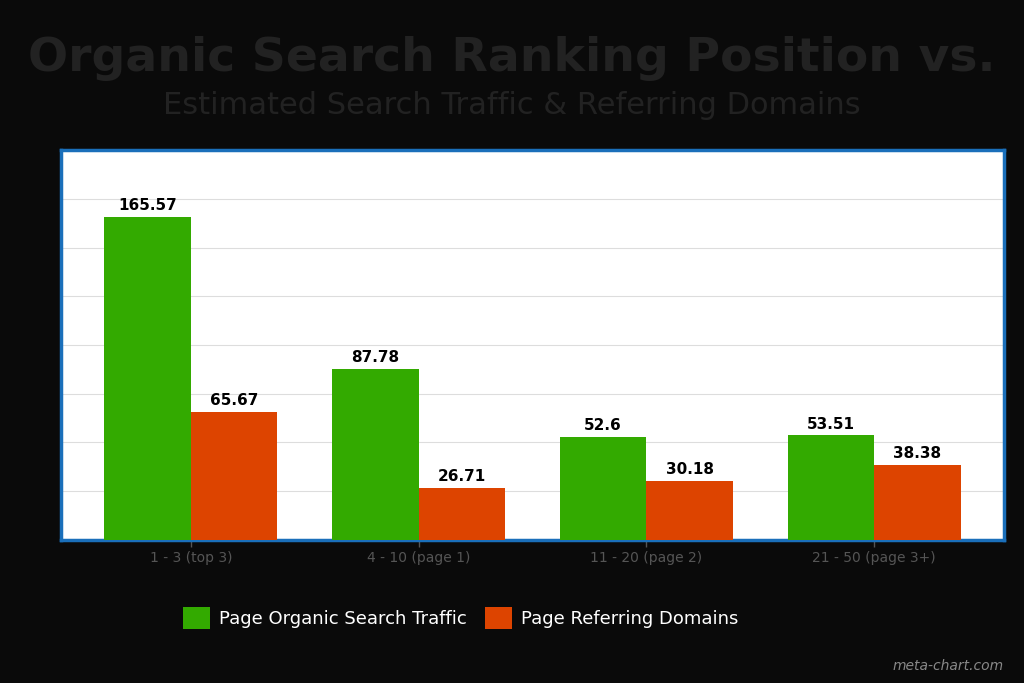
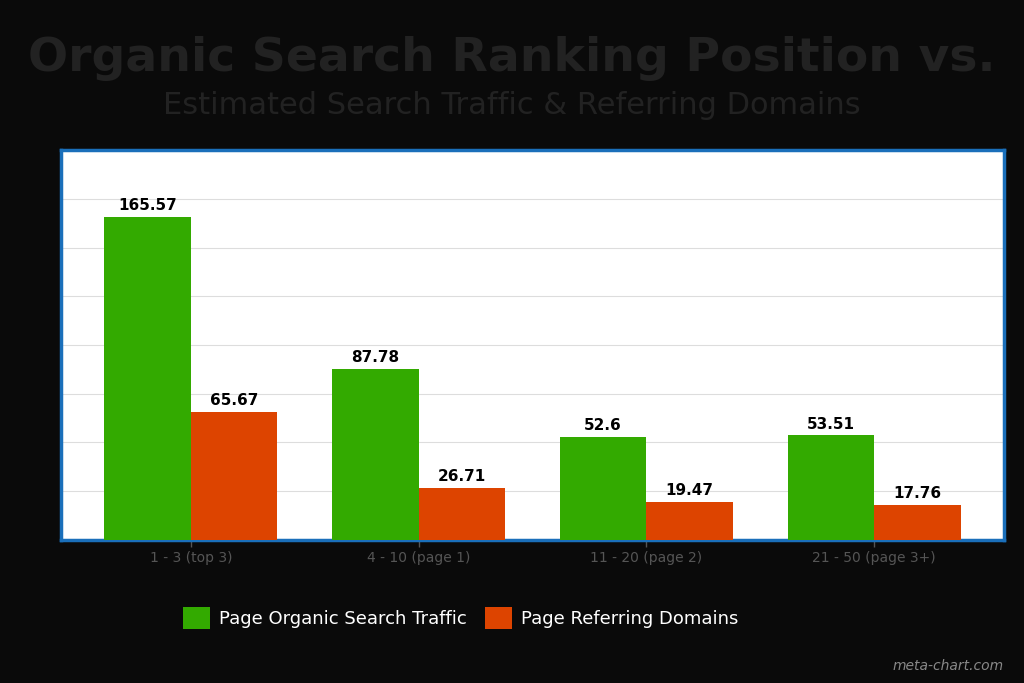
Page Referring Domains/11 - 20 (page 2): 30.18 -> 19.47
Page Referring Domains/21 - 50 (page 3+): 38.38 -> 17.76
